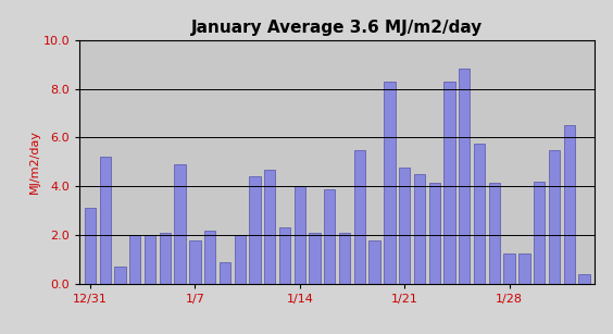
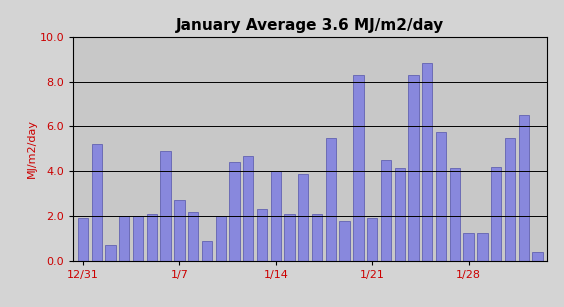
12/31: 3.10 -> 1.90
1/7: 1.80 -> 2.70
1/21: 4.75 -> 1.90
